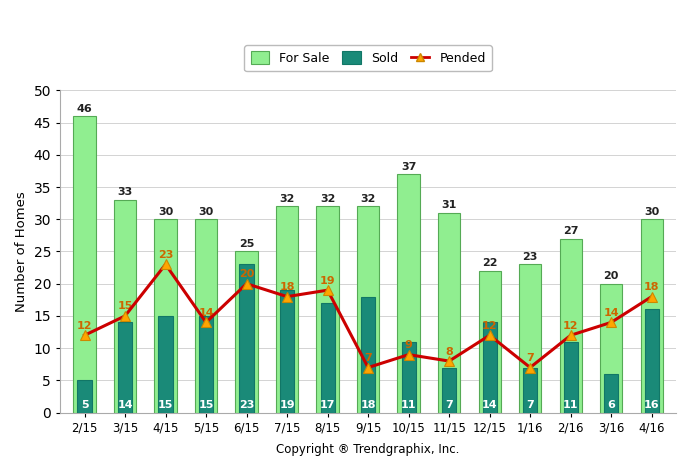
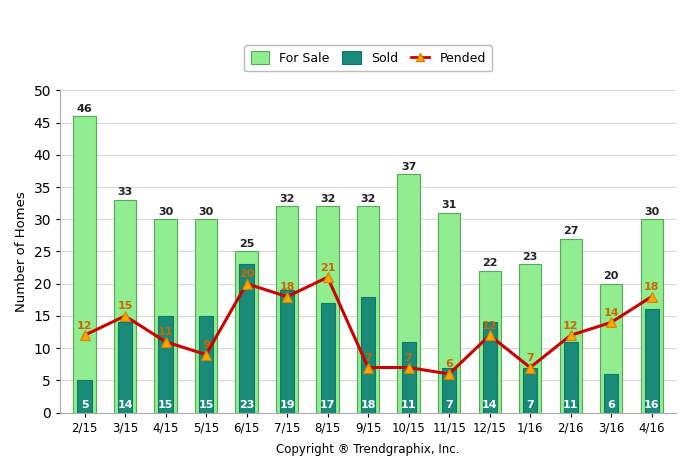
Pended/4/15: 23 -> 11
Pended/5/15: 14 -> 9
Pended/8/15: 19 -> 21
Pended/10/15: 9 -> 7
Pended/11/15: 8 -> 6
